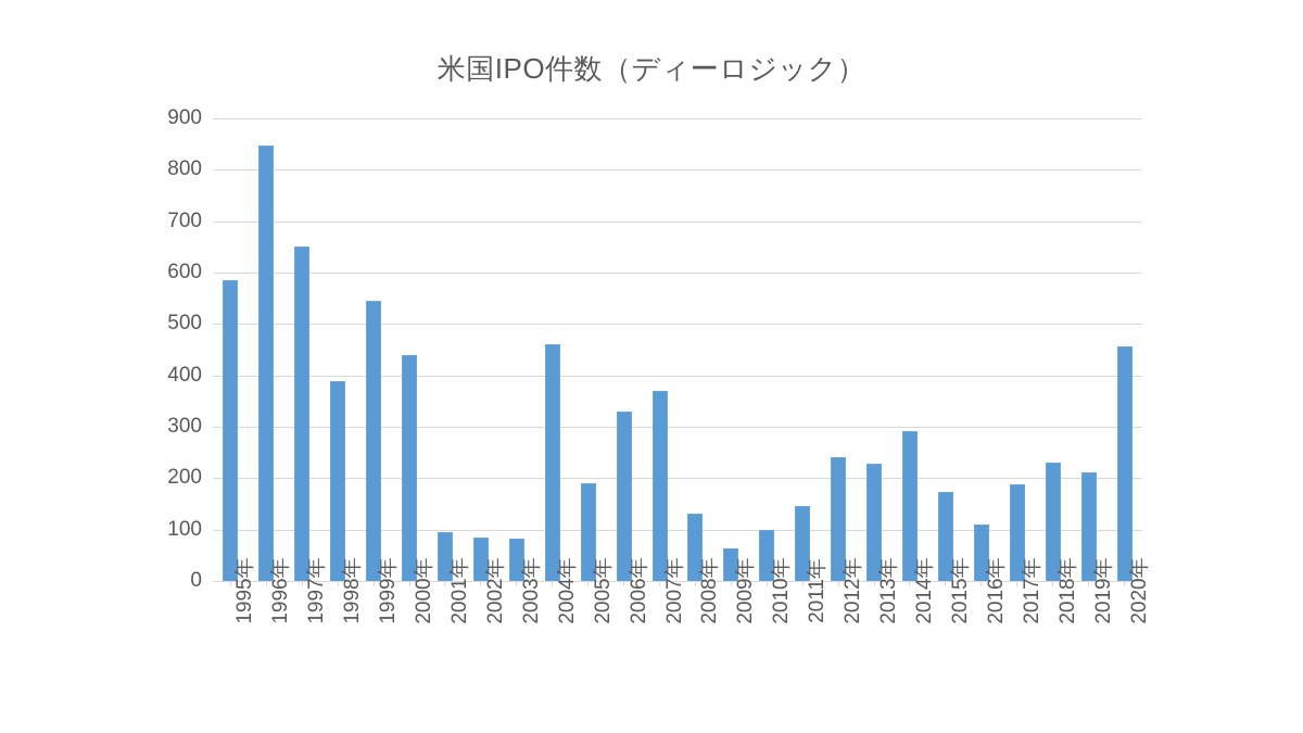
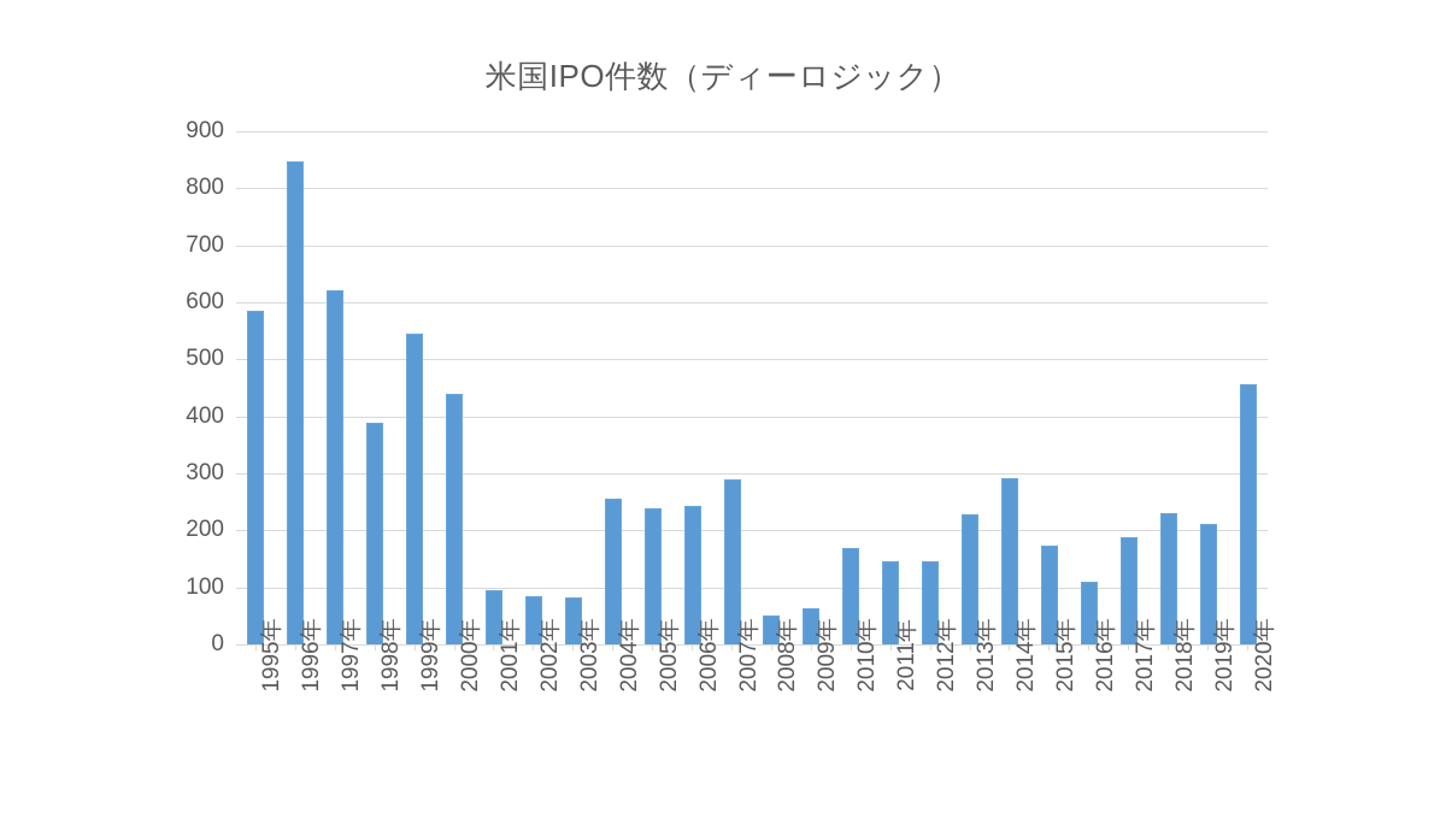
1997年: 650 -> 620
2004年: 460 -> 260
2005年: 190 -> 240
2006年: 330 -> 240
2007年: 370 -> 290
2008年: 130 -> 50
2010年: 100 -> 170
2012年: 240 -> 140
